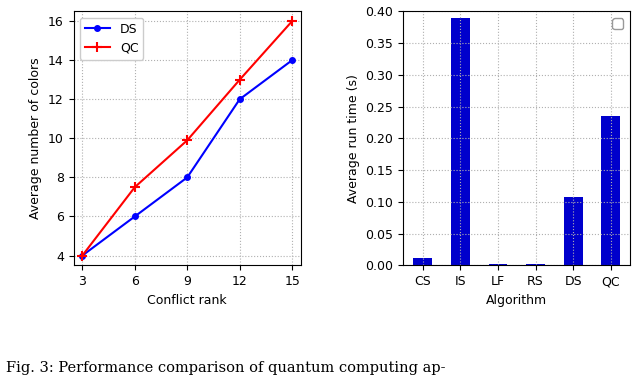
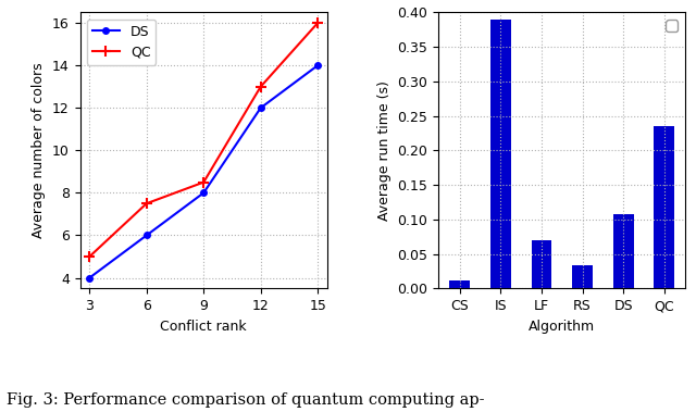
QC/3: 4.0 -> 5.0
QC/9: 9.9 -> 8.5
LF: 0.002 -> 0.070
RS: 0.002 -> 0.034
